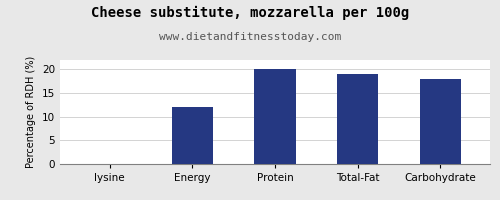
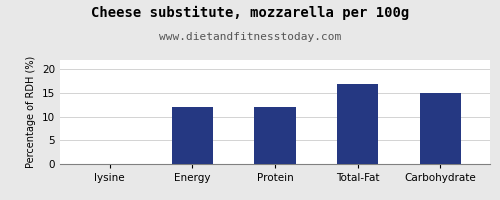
Protein: 20 -> 12
Total-Fat: 19 -> 17
Carbohydrate: 18 -> 15
